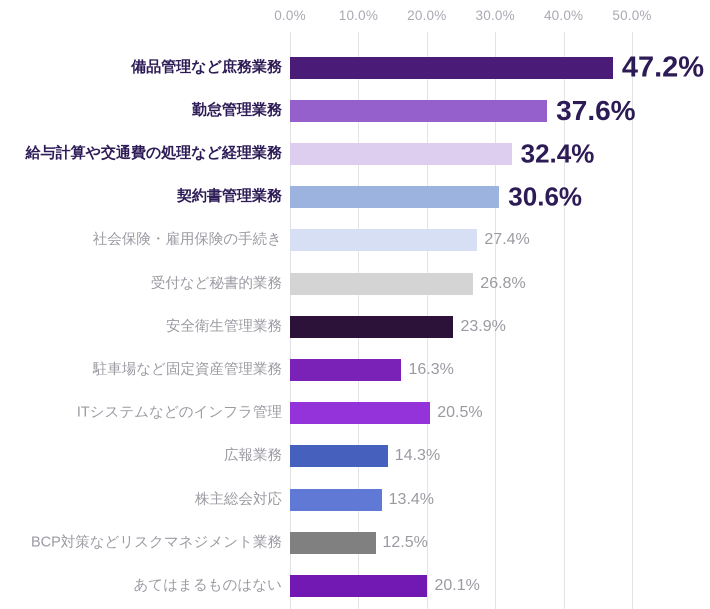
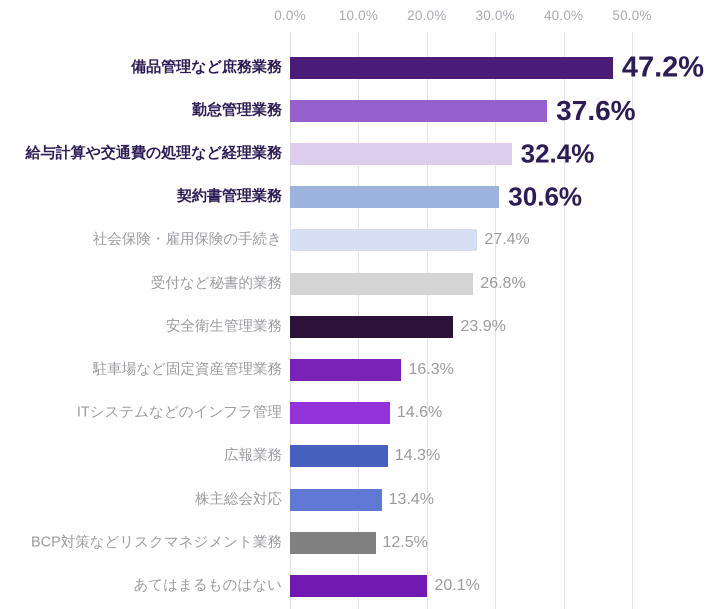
ITシステムなどのインフラ管理: 20.5% -> 14.6%
